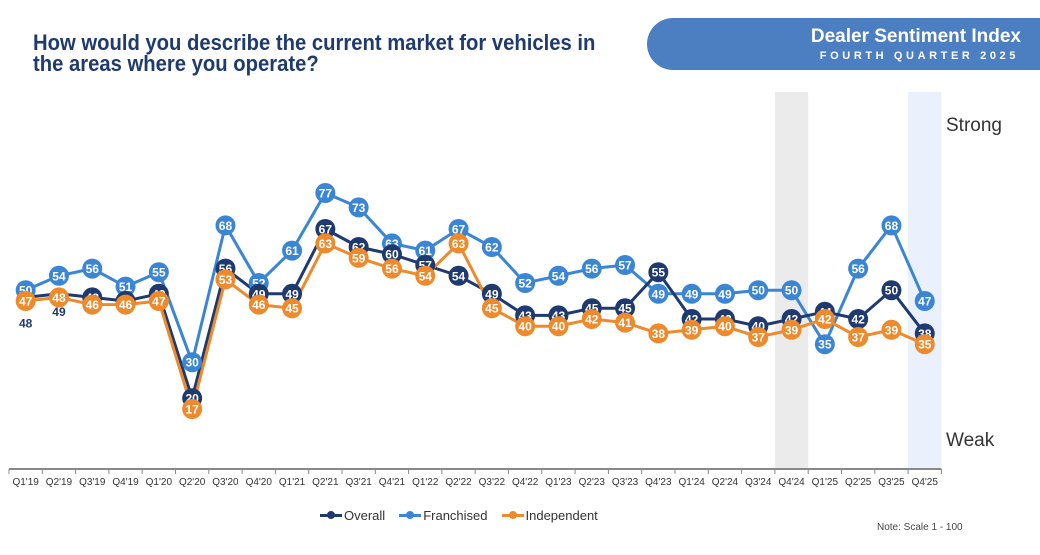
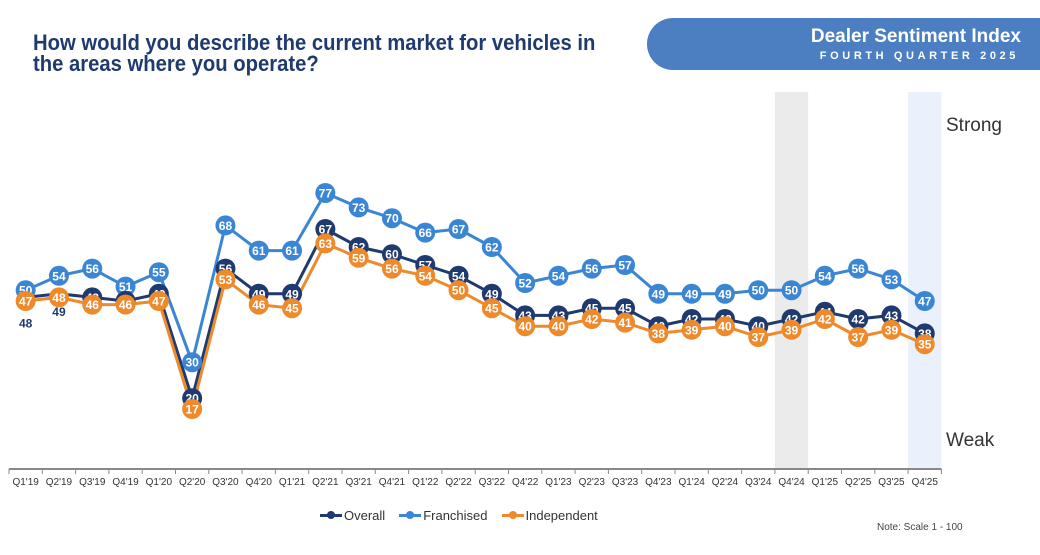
Franchised/Q4'20: 52 -> 61
Franchised/Q4'21: 63 -> 70
Franchised/Q1'22: 61 -> 66
Independent/Q2'22: 63 -> 50
Overall/Q4'23: 55 -> 40
Franchised/Q1'25: 35 -> 54
Overall/Q3'25: 50 -> 43
Franchised/Q3'25: 68 -> 53
